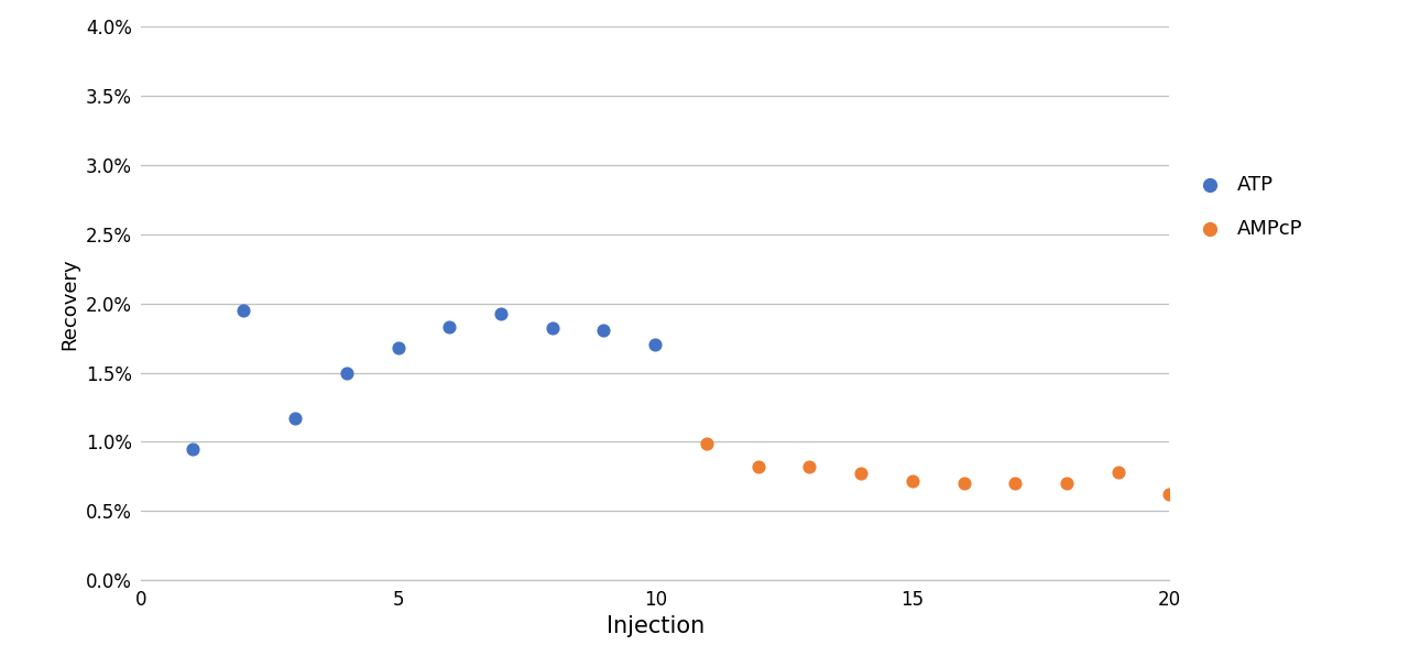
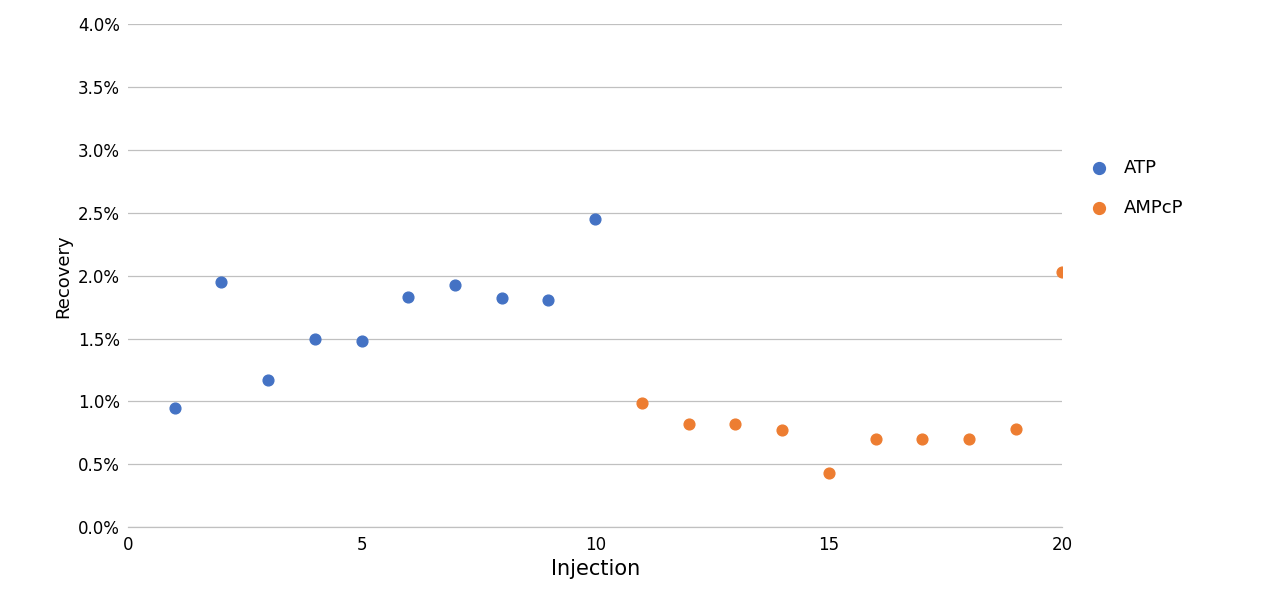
ATP/5: 1.68% -> 1.48%
ATP/10: 1.70% -> 2.45%
AMPcP/15: 0.72% -> 0.43%
AMPcP/20: 0.62% -> 2.03%
